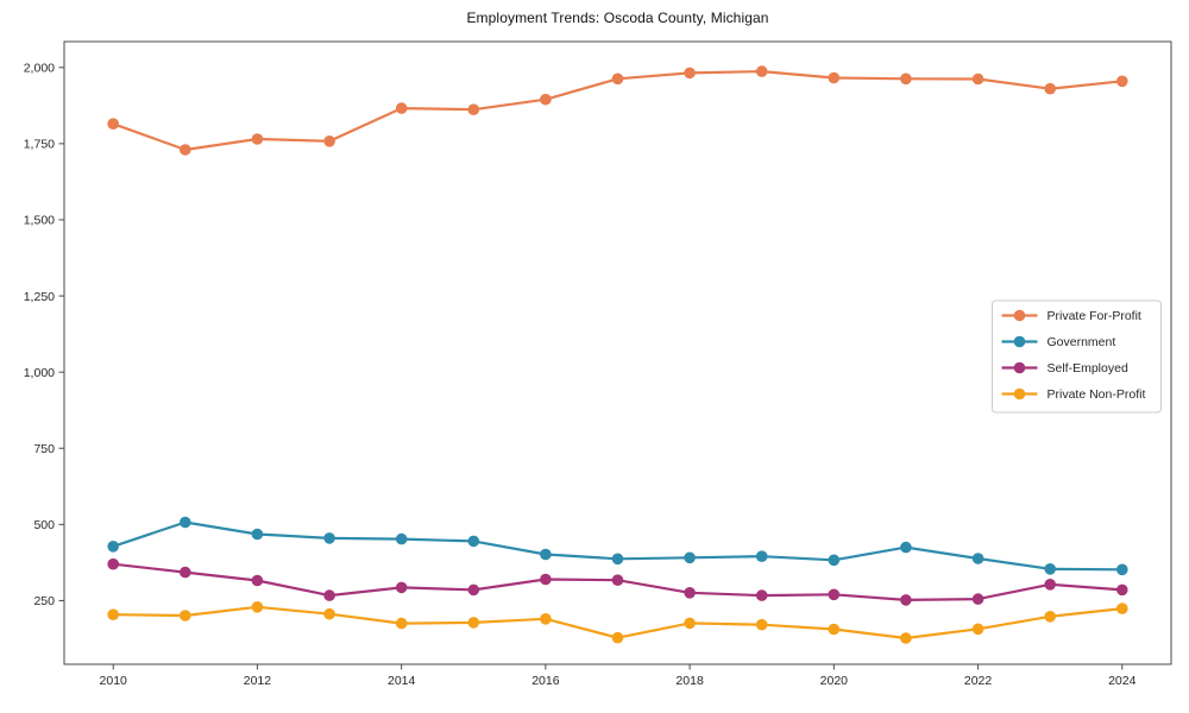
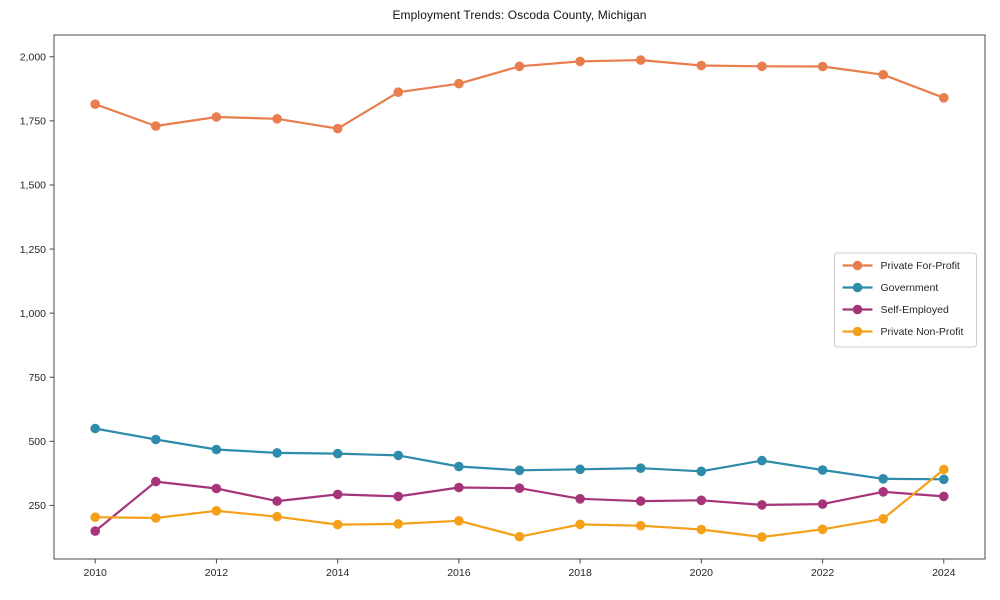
Government/2010: 430 -> 550
Self-Employed/2010: 370 -> 150
Private For-Profit/2014: 1870 -> 1720
Private For-Profit/2024: 1960 -> 1840
Private Non-Profit/2024: 220 -> 390
